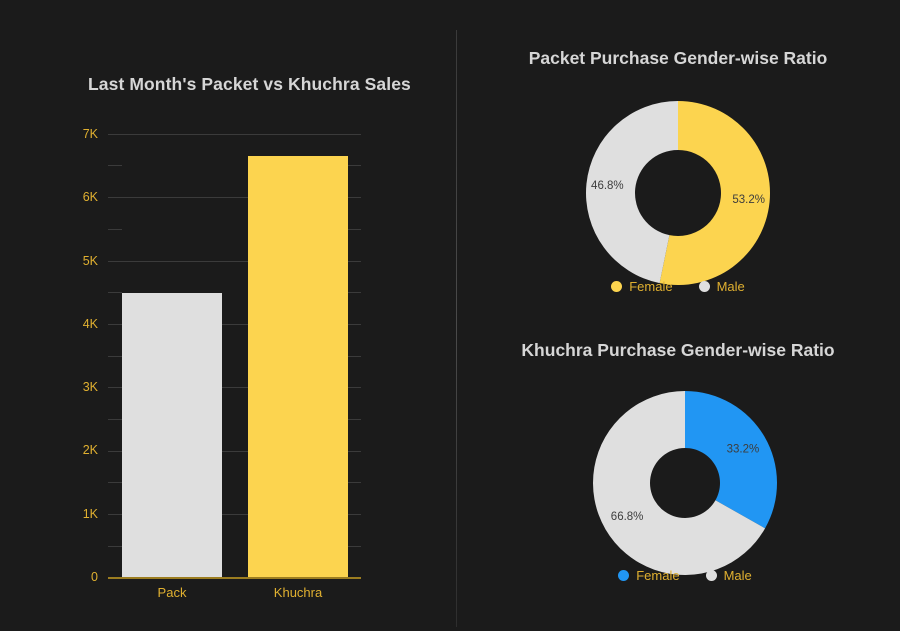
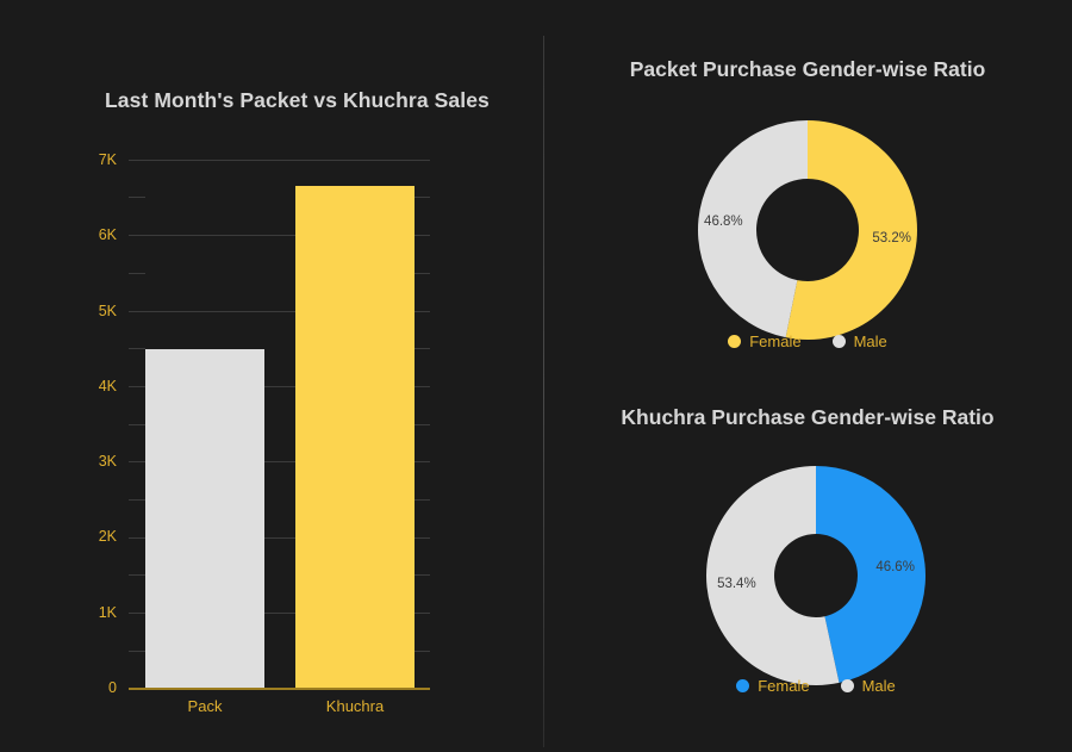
Khuchra Purchase Gender-wise Ratio/Female: 33.2% -> 46.6%
Khuchra Purchase Gender-wise Ratio/Male: 66.8% -> 53.4%
